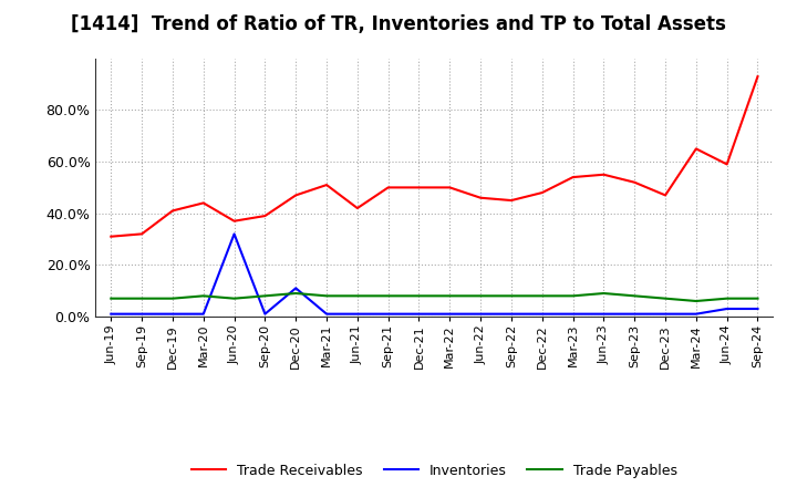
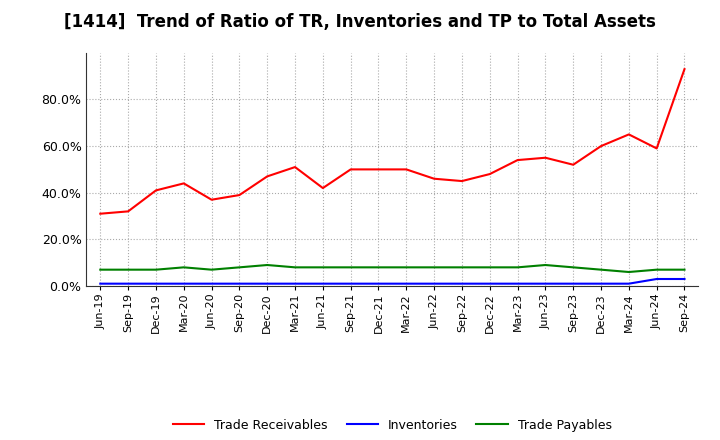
Inventories/Jun-20: 32% -> 1%
Inventories/Dec-20: 11% -> 1%
Trade Receivables/Dec-23: 47% -> 60%
